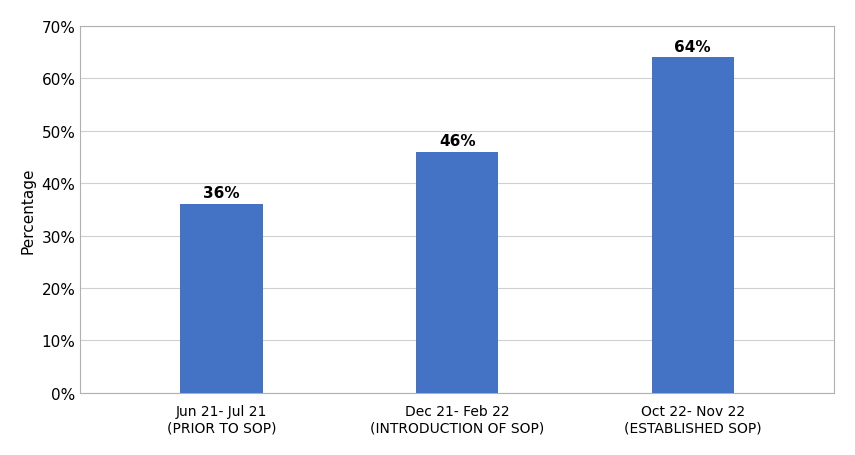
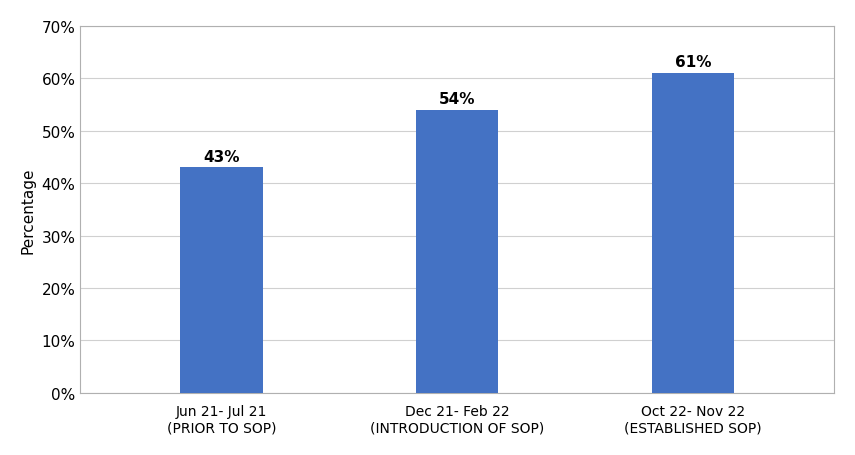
Jun 21- Jul 21 (PRIOR TO SOP): 36% -> 43%
Dec 21- Feb 22 (INTRODUCTION OF SOP): 46% -> 54%
Oct 22- Nov 22 (ESTABLISHED SOP): 64% -> 61%
